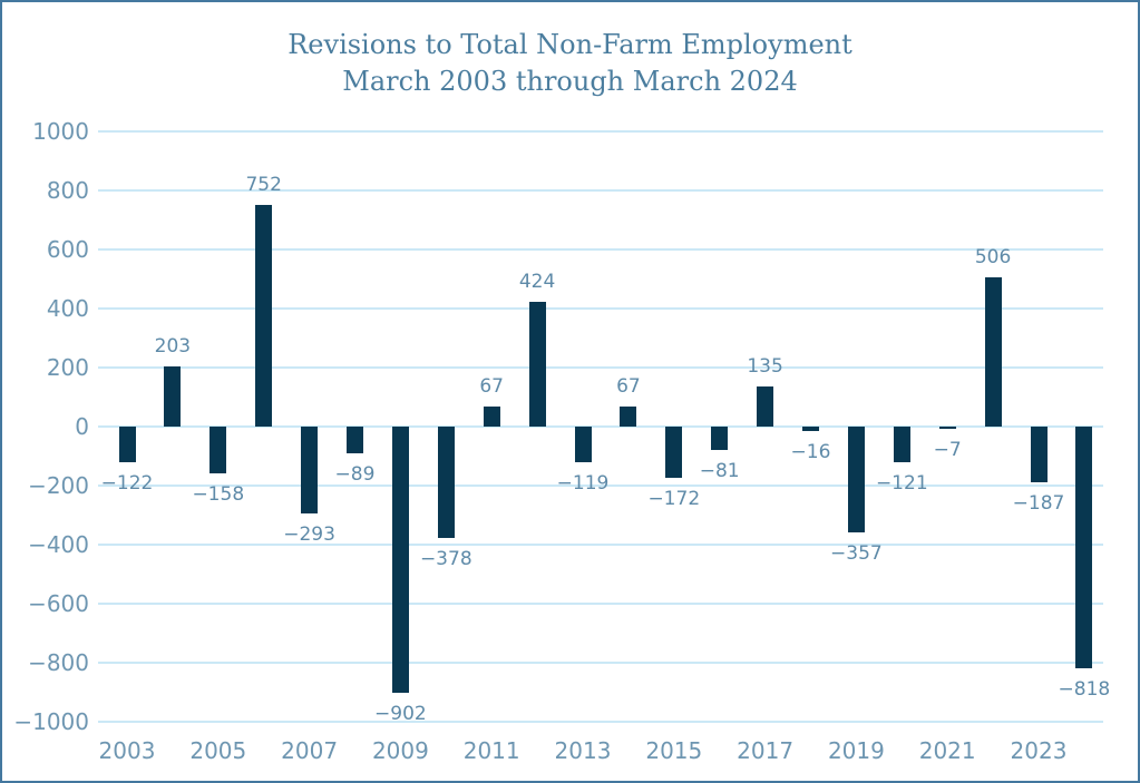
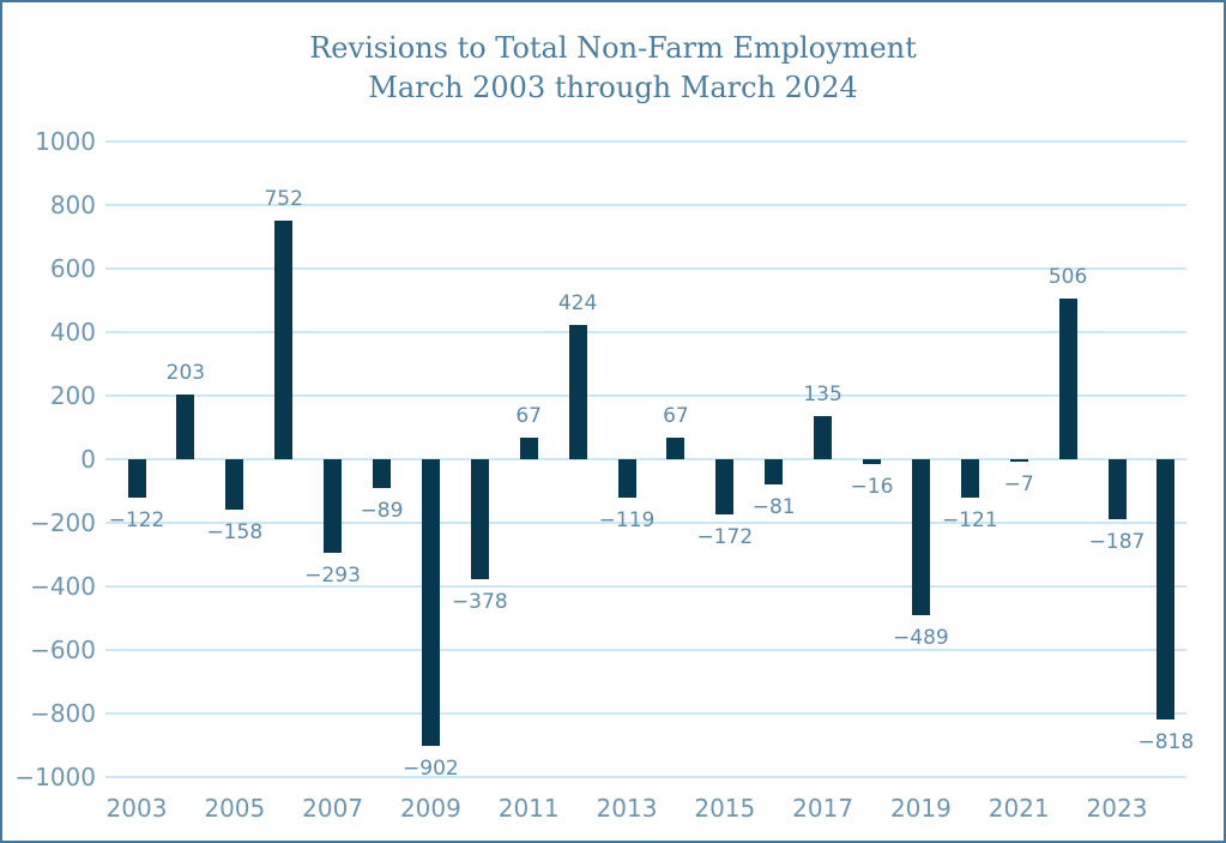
2019: −357 -> −489
